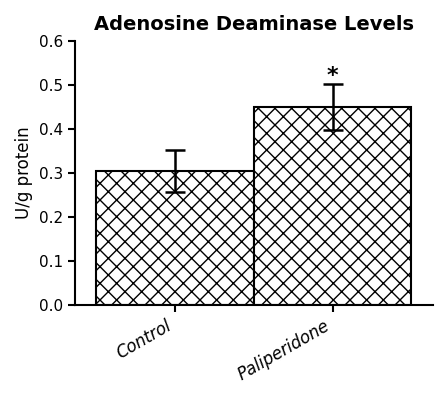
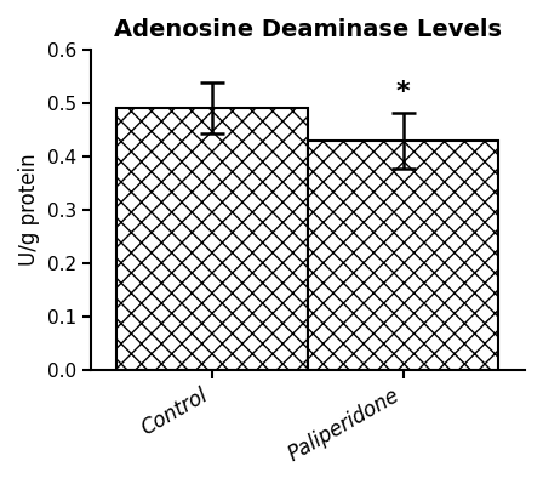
Control: 0.305 -> 0.492
Paliperidone: 0.450 -> 0.430
